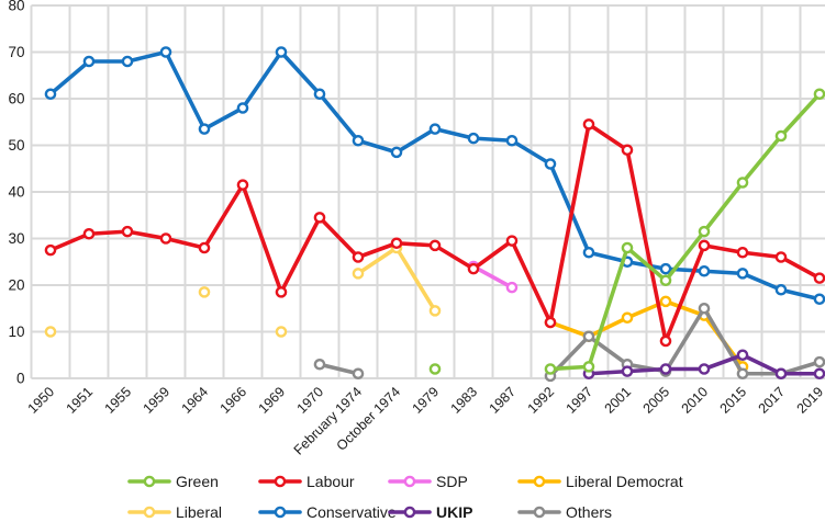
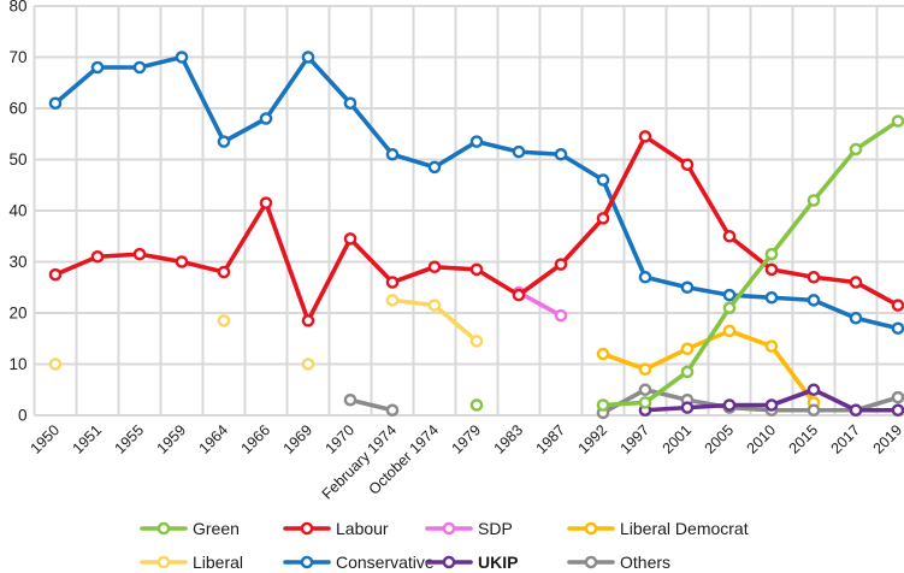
Liberal/October 1974: 28 -> 22
Labour/1992: 12 -> 38
Others/1997: 9 -> 5
Green/2001: 28 -> 8
Labour/2005: 8 -> 35
Others/2010: 15 -> 1
Green/2019: 61 -> 58
